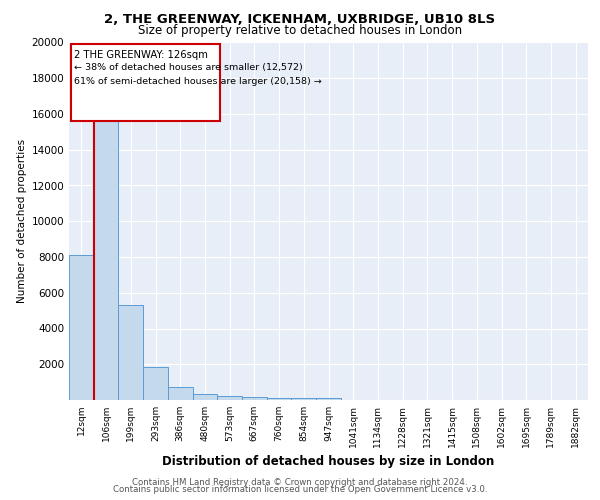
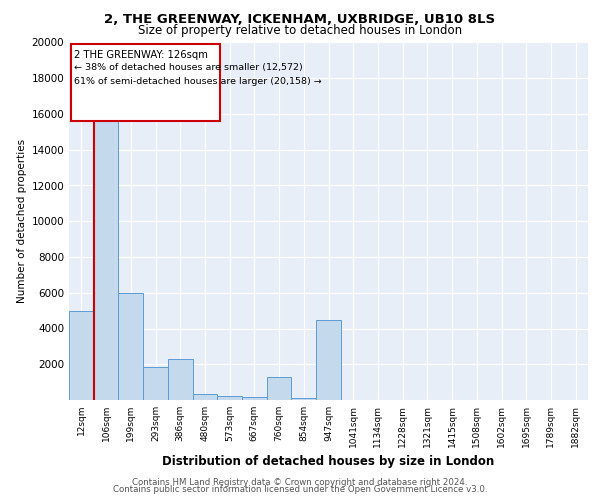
12sqm: 8100 -> 5000
199sqm: 5300 -> 6000
386sqm: 700 -> 2300
760sqm: 100 -> 1300
947sqm: 100 -> 4500
